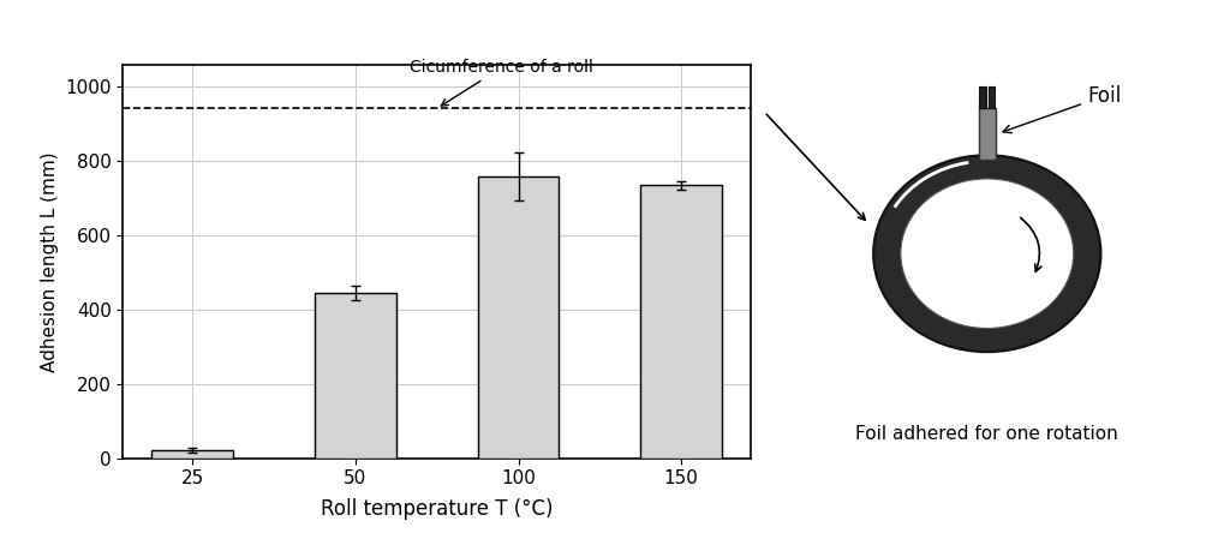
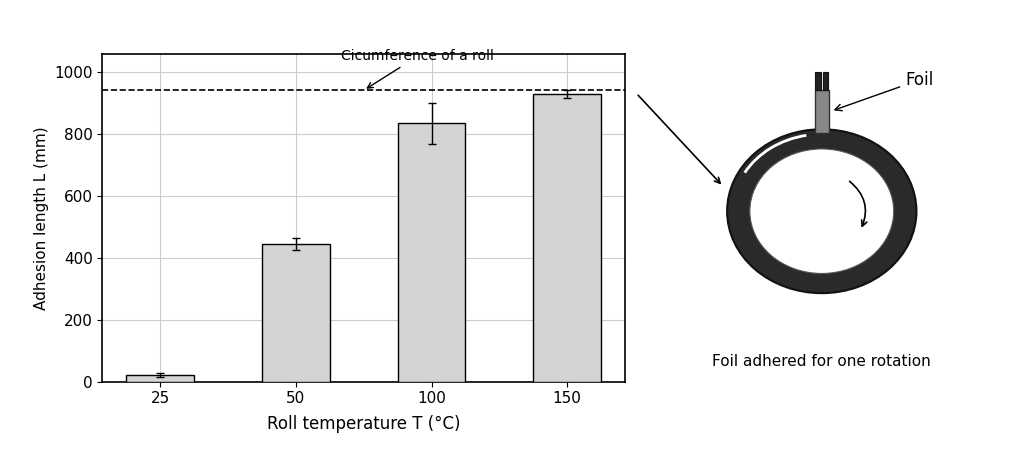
100: 760 -> 835
150: 735 -> 930
